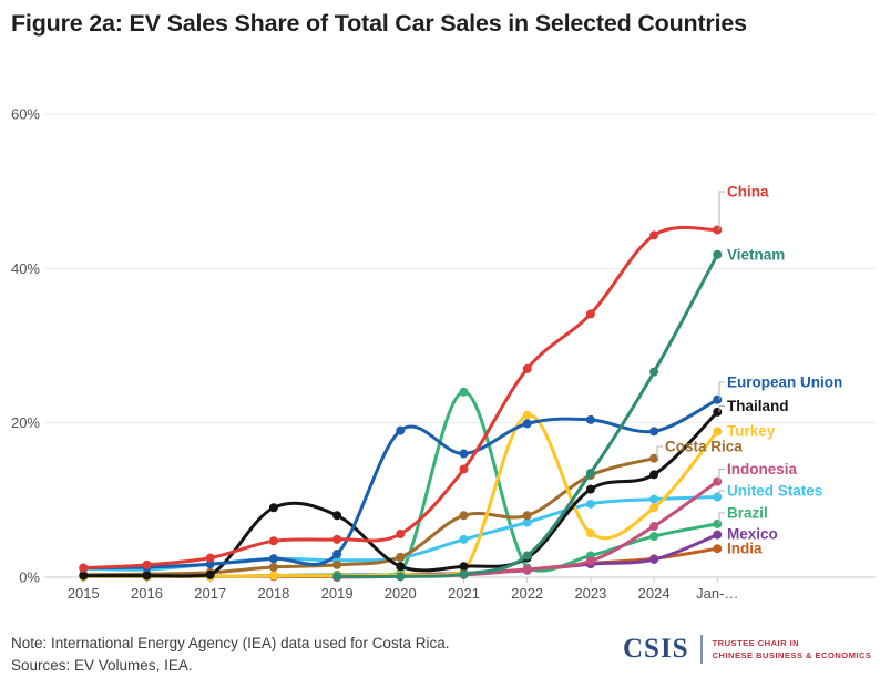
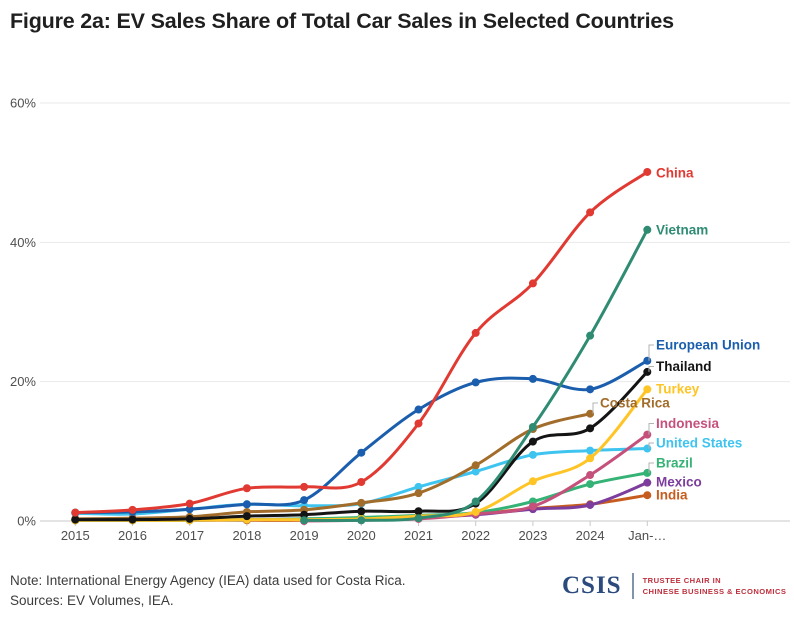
Thailand/2018: 9% -> 1%
Thailand/2019: 8% -> 1%
European Union/2020: 19% -> 10%
Costa Rica/2021: 8% -> 4%
Brazil/2021: 24% -> 1%
Turkey/2022: 21% -> 1%
China/Jan-…: 45% -> 50%
